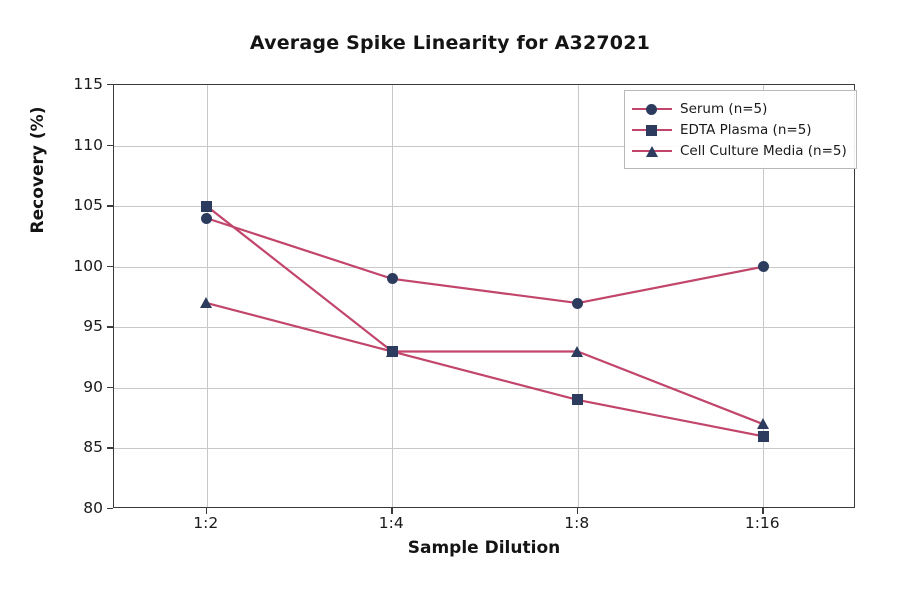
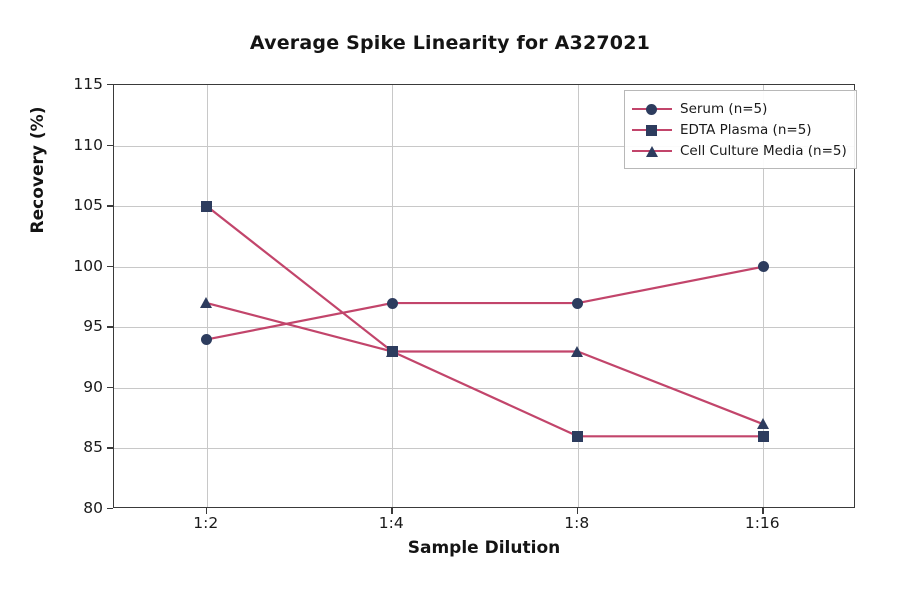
Serum (n=5)/1:2: 104 -> 94
Serum (n=5)/1:4: 99 -> 97
EDTA Plasma (n=5)/1:8: 89 -> 86
